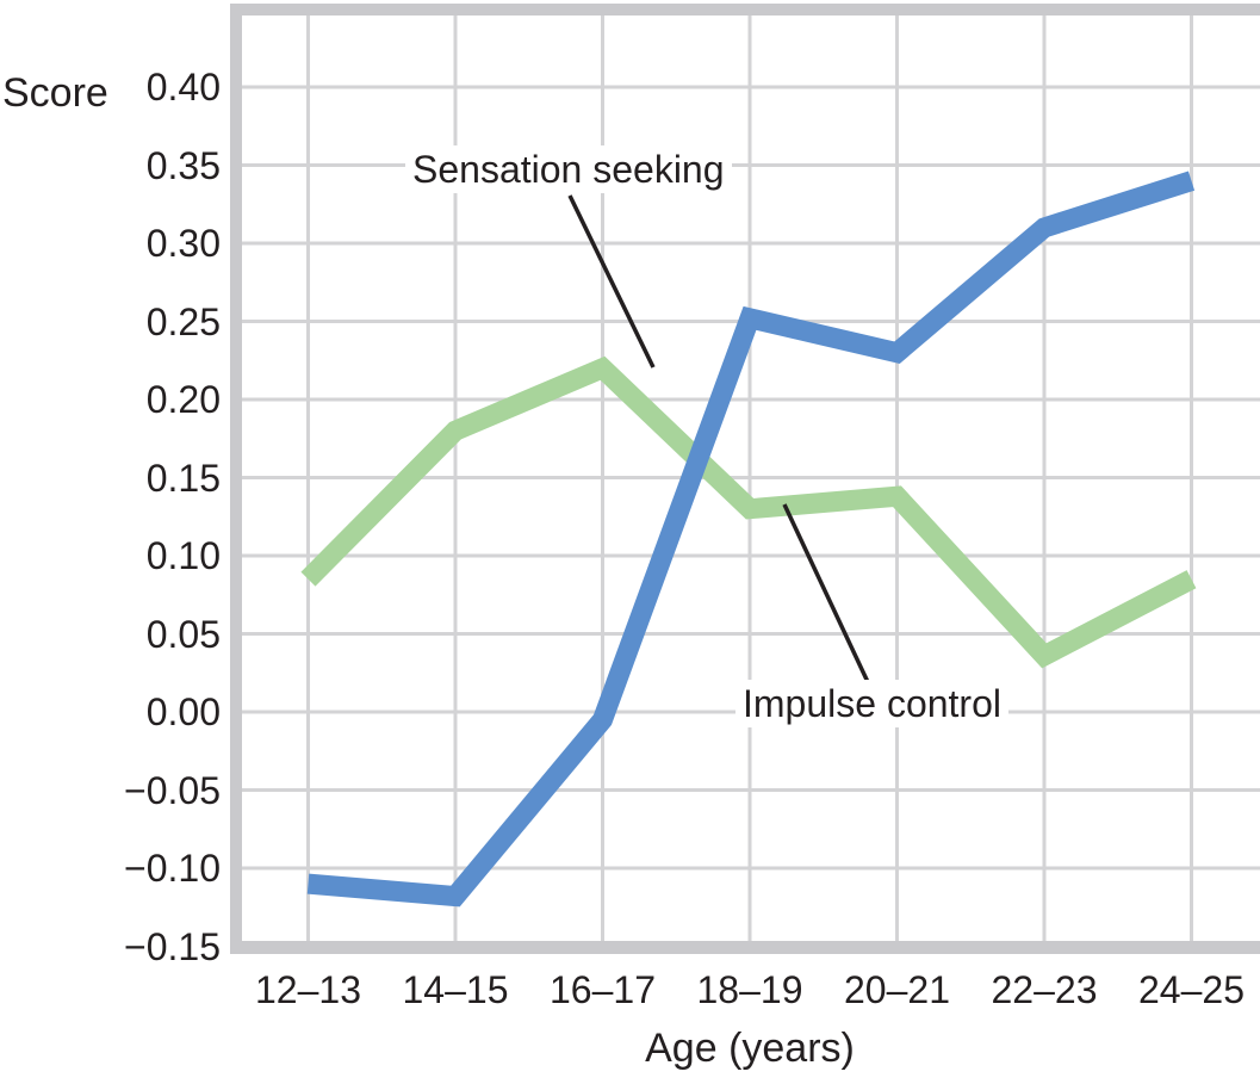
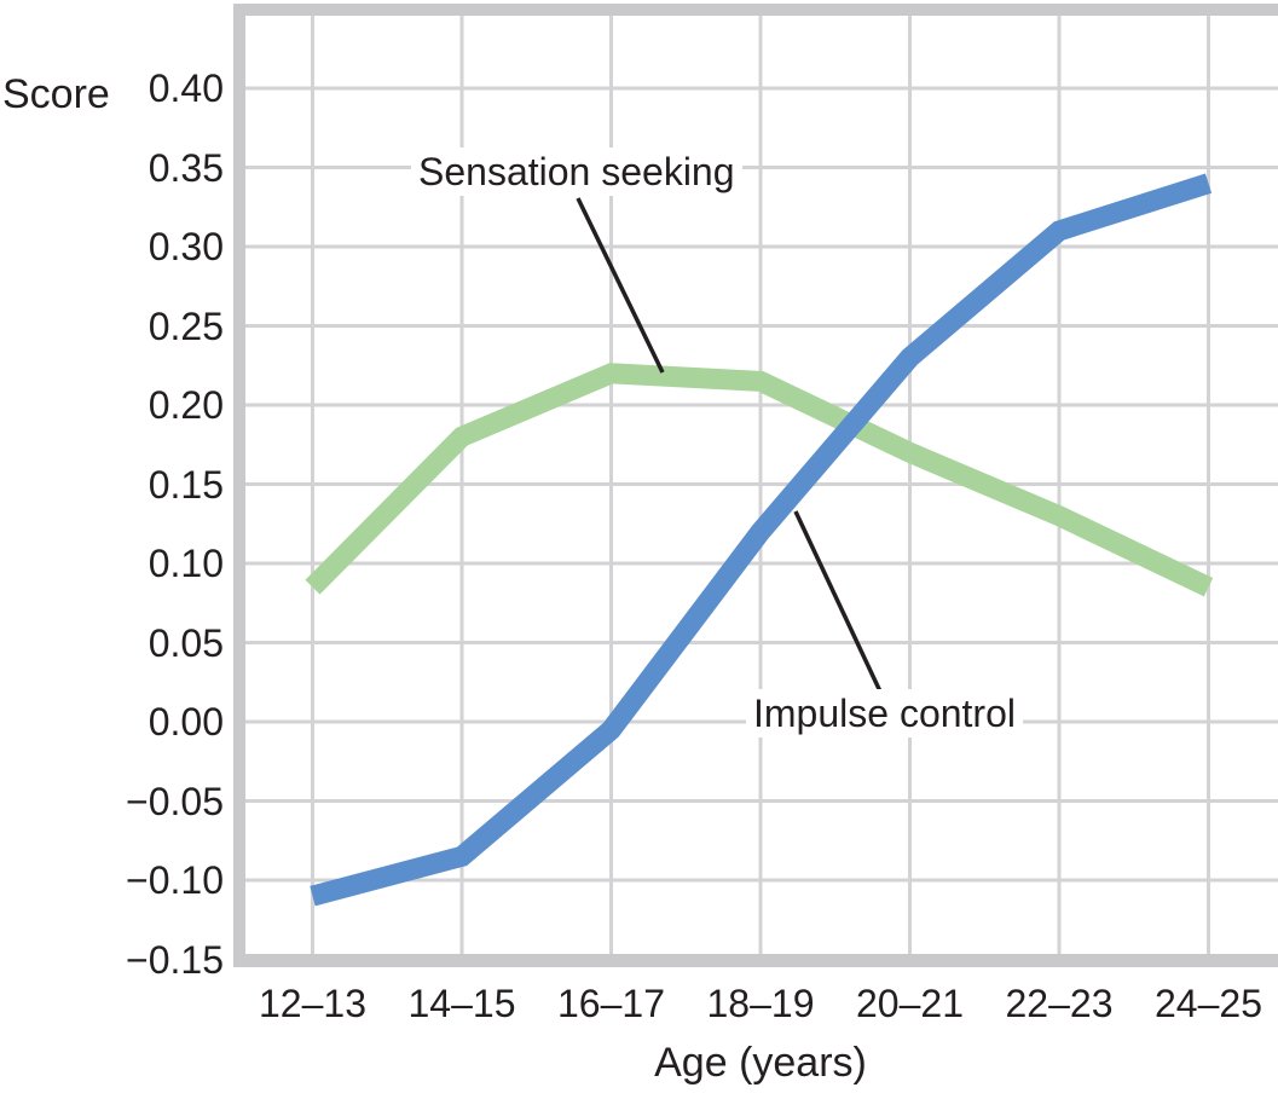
Impulse control/14–15: -0.118 -> -0.085
Sensation seeking/18–19: 0.130 -> 0.215
Impulse control/18–19: 0.252 -> 0.120
Sensation seeking/20–21: 0.138 -> 0.170
Sensation seeking/22–23: 0.036 -> 0.130
